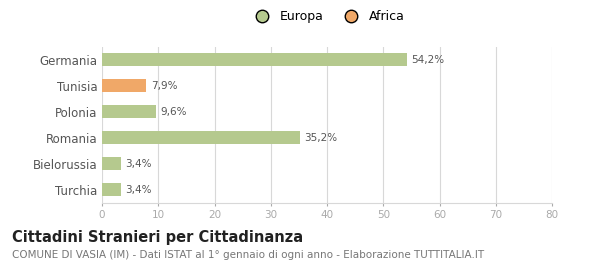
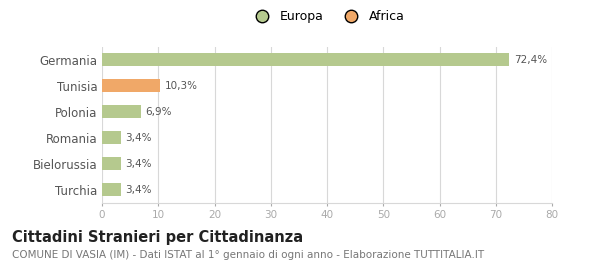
Germania: 54,2% -> 72,4%
Tunisia: 7,9% -> 10,3%
Polonia: 9,6% -> 6,9%
Romania: 35,2% -> 3,4%
